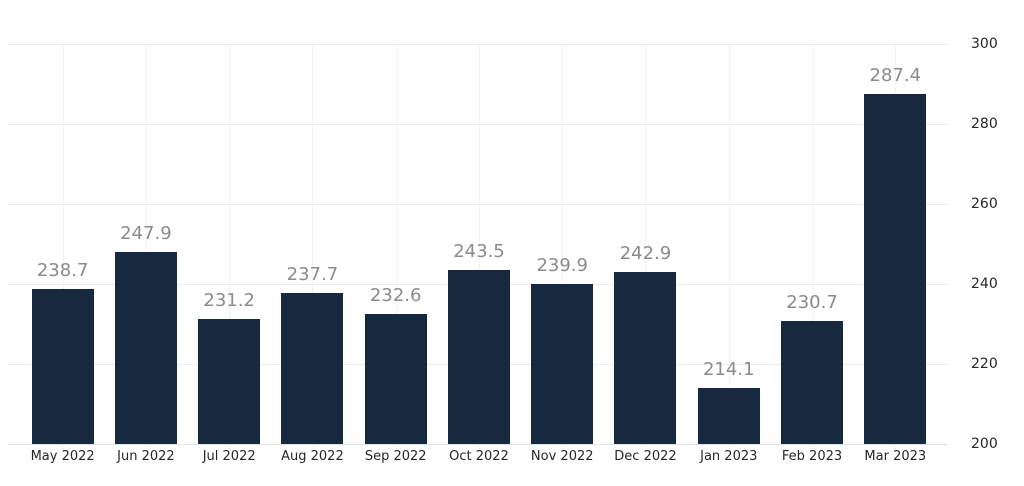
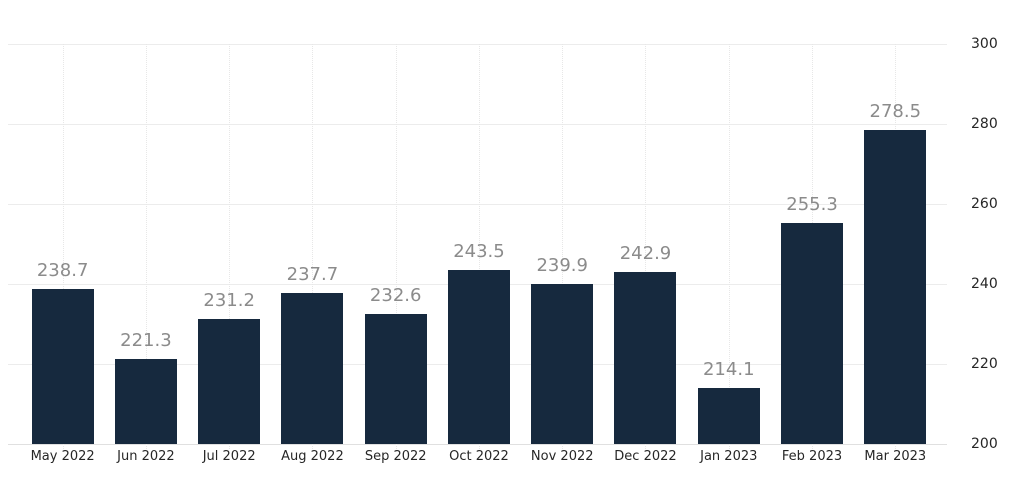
Jun 2022: 247.9 -> 221.3
Feb 2023: 230.7 -> 255.3
Mar 2023: 287.4 -> 278.5
